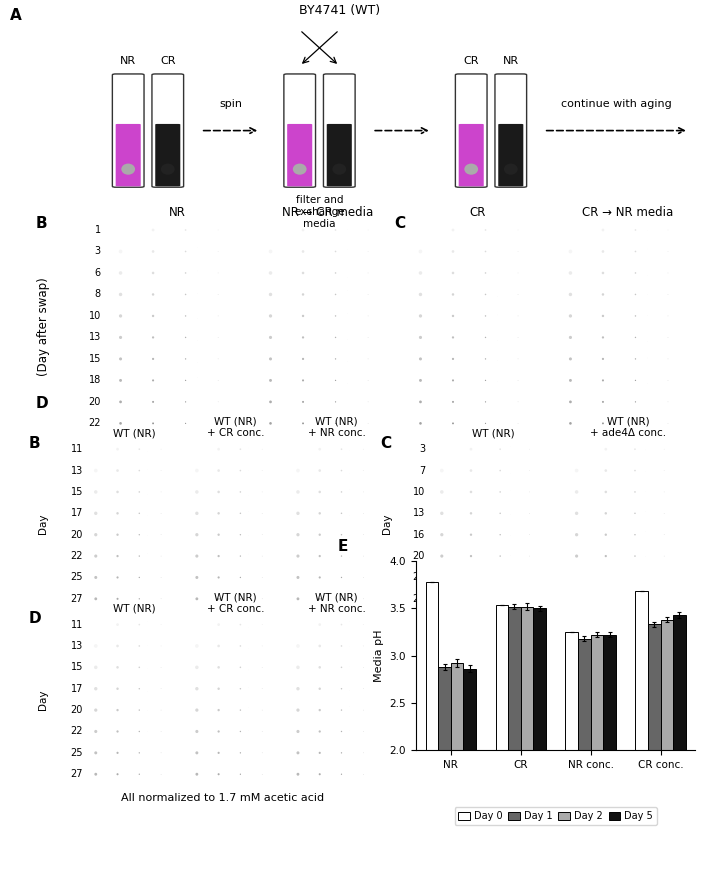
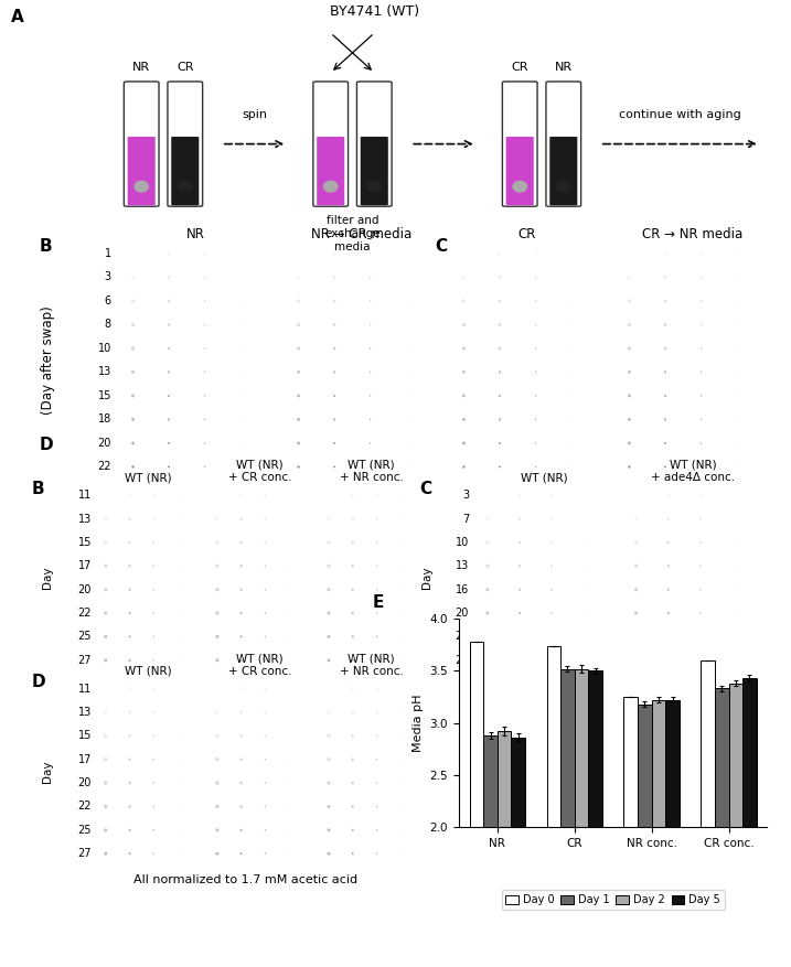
Day 0/CR: 3.54 -> 3.74
Day 0/CR conc.: 3.68 -> 3.60
